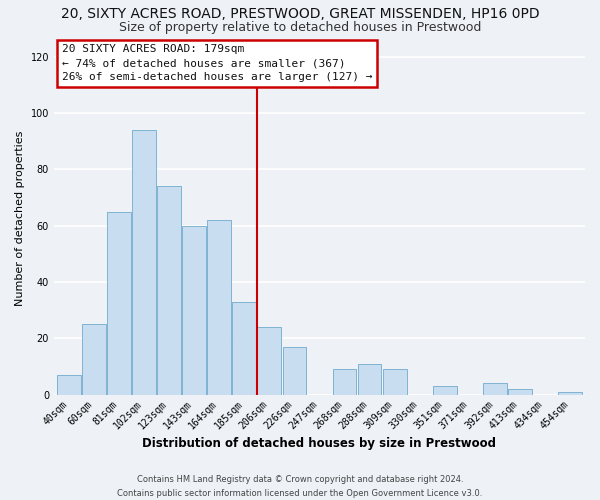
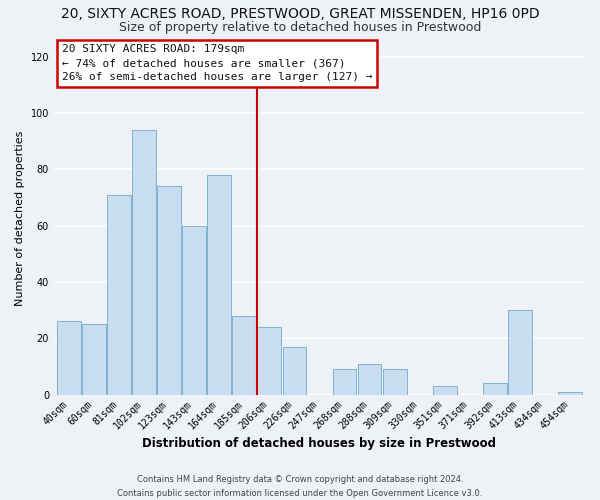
40sqm: 7 -> 26
81sqm: 65 -> 71
164sqm: 62 -> 78
185sqm: 33 -> 28
413sqm: 2 -> 30
